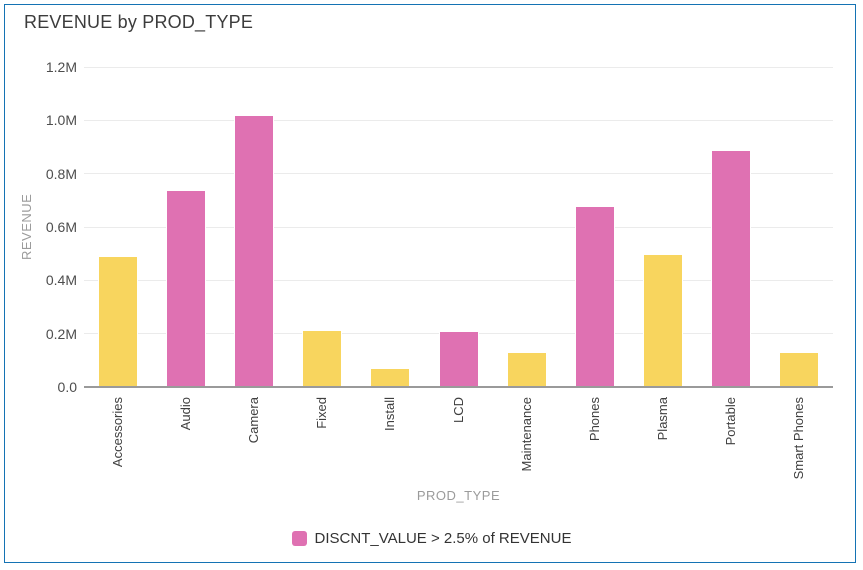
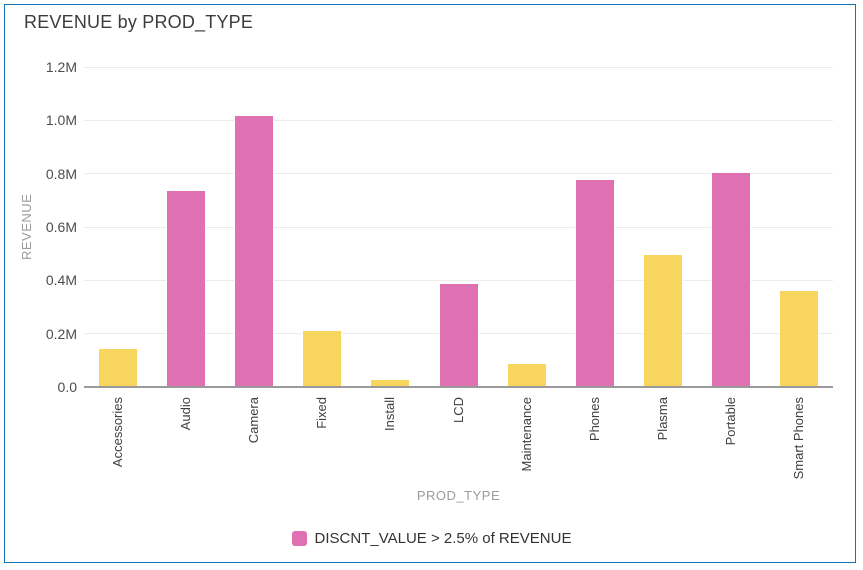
Accessories: 0.49M -> 0.14M
Install: 0.07M -> 0.03M
LCD: 0.21M -> 0.39M
Maintenance: 0.13M -> 0.09M
Phones: 0.68M -> 0.78M
Portable: 0.89M -> 0.81M
Smart Phones: 0.13M -> 0.36M
